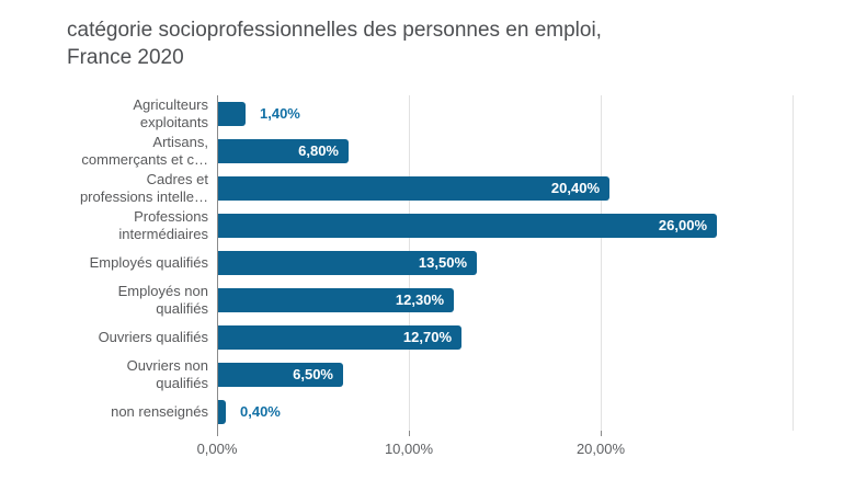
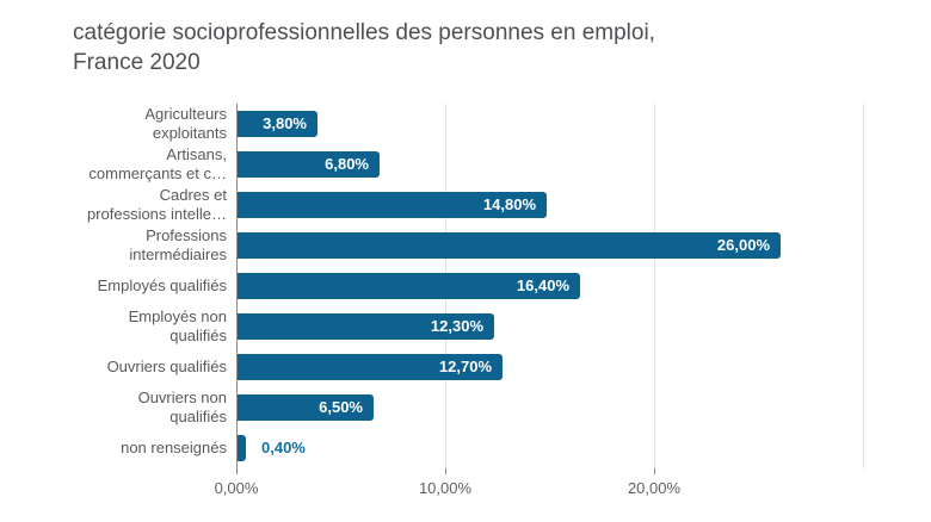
Agriculteurs exploitants: 1,40% -> 3,80%
Cadres et professions intelle…: 20,40% -> 14,80%
Employés qualifiés: 13,50% -> 16,40%
